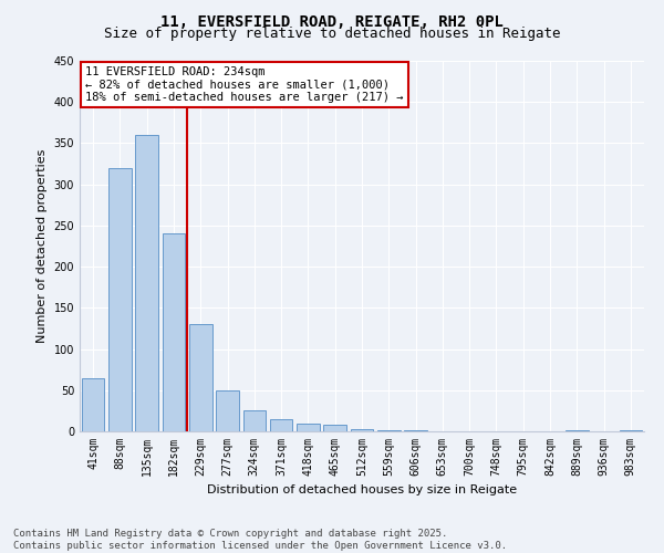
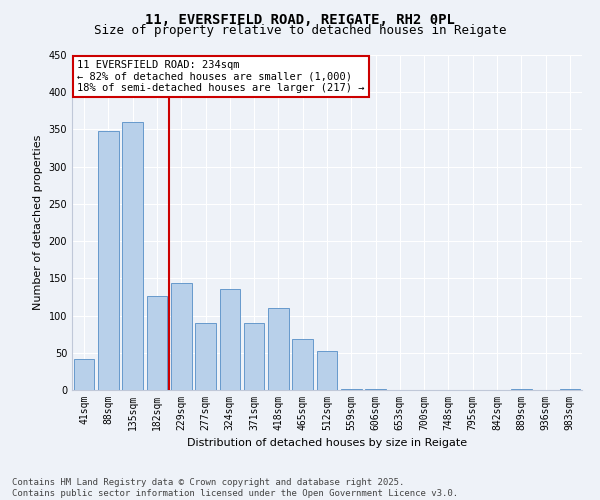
41sqm: 65 -> 42
88sqm: 320 -> 348
182sqm: 240 -> 126
229sqm: 130 -> 144
277sqm: 50 -> 90
324sqm: 25 -> 136
371sqm: 15 -> 90
418sqm: 10 -> 110
465sqm: 8 -> 68
512sqm: 3 -> 52
